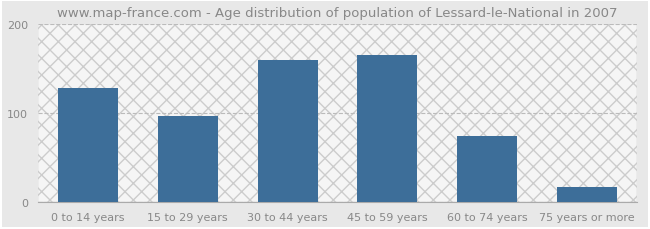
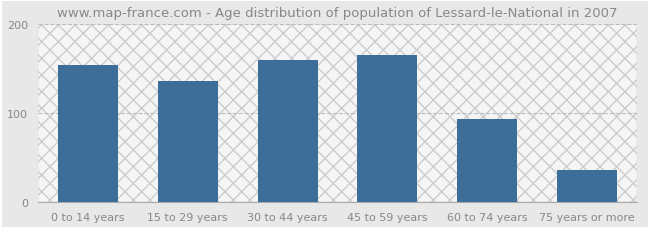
0 to 14 years: 128 -> 154
15 to 29 years: 97 -> 136
60 to 74 years: 75 -> 94
75 years or more: 17 -> 36
